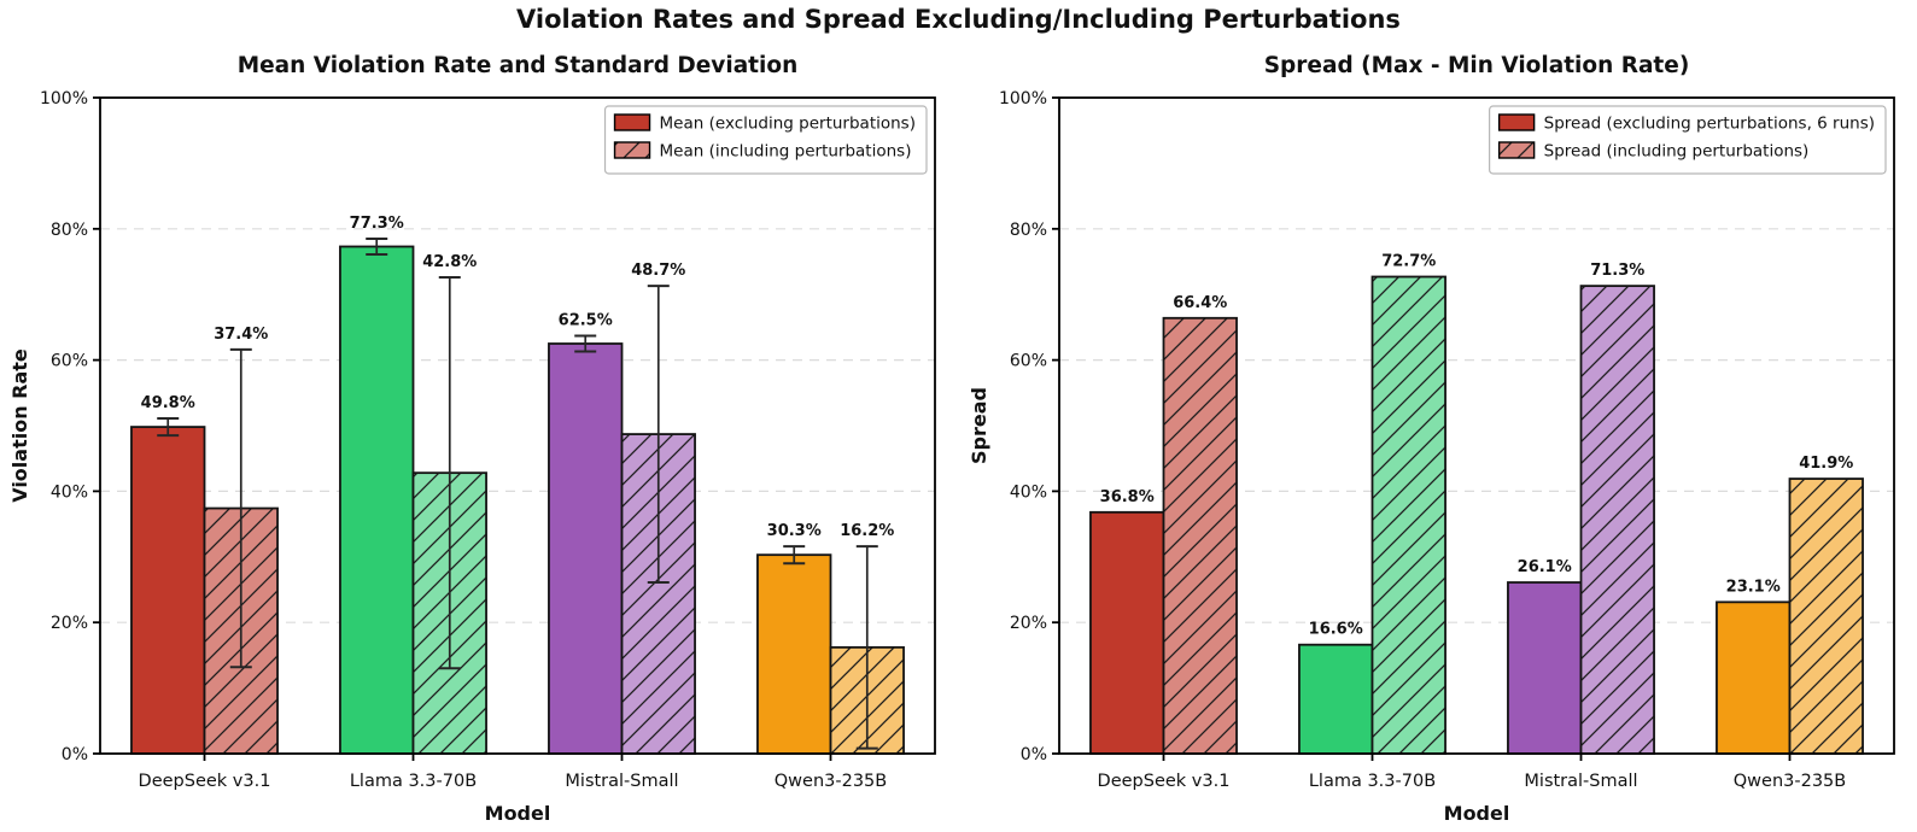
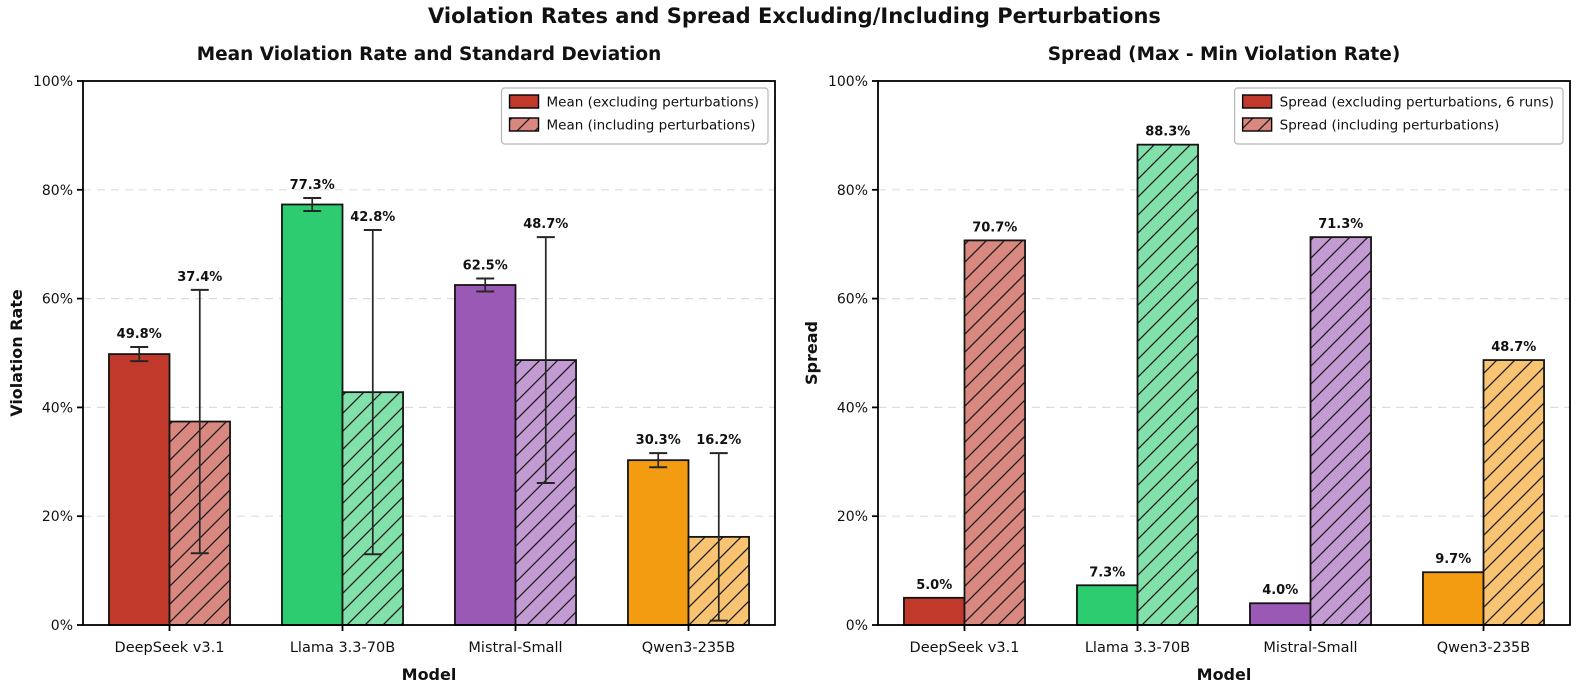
Spread (Max - Min Violation Rate)/Spread (excluding perturbations, 6 runs)/DeepSeek v3.1: 36.8% -> 5.0%
Spread (Max - Min Violation Rate)/Spread (including perturbations)/DeepSeek v3.1: 66.4% -> 70.7%
Spread (Max - Min Violation Rate)/Spread (excluding perturbations, 6 runs)/Llama 3.3-70B: 16.6% -> 7.3%
Spread (Max - Min Violation Rate)/Spread (including perturbations)/Llama 3.3-70B: 72.7% -> 88.3%
Spread (Max - Min Violation Rate)/Spread (excluding perturbations, 6 runs)/Mistral-Small: 26.1% -> 4.0%
Spread (Max - Min Violation Rate)/Spread (excluding perturbations, 6 runs)/Qwen3-235B: 23.1% -> 9.7%
Spread (Max - Min Violation Rate)/Spread (including perturbations)/Qwen3-235B: 41.9% -> 48.7%
